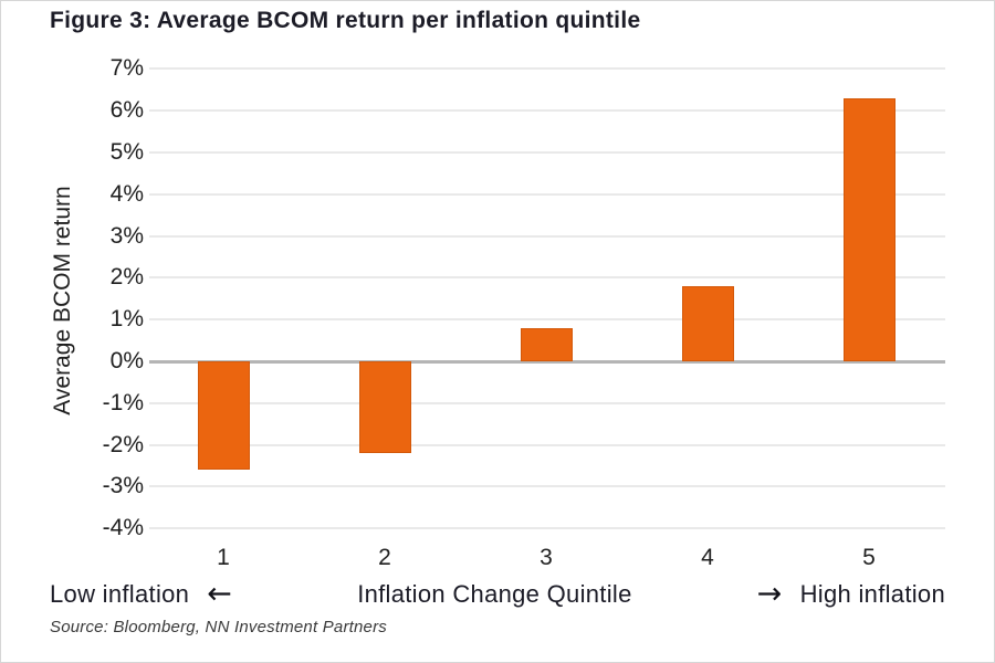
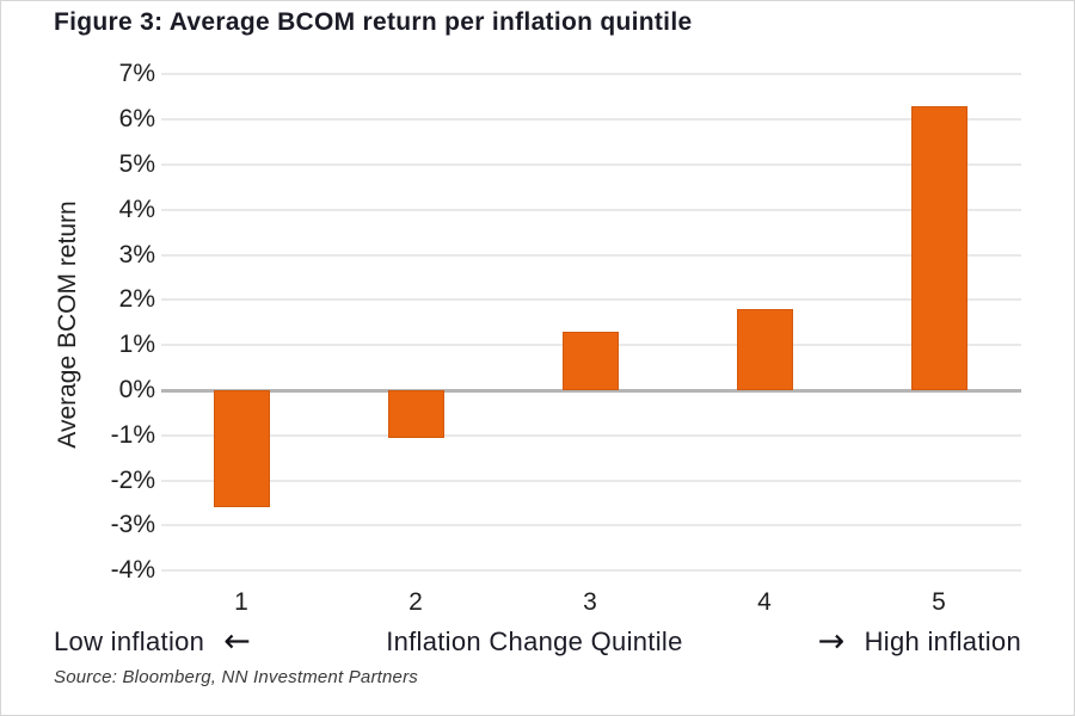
2: -2.2% -> -1.1%
3: 0.8% -> 1.3%
